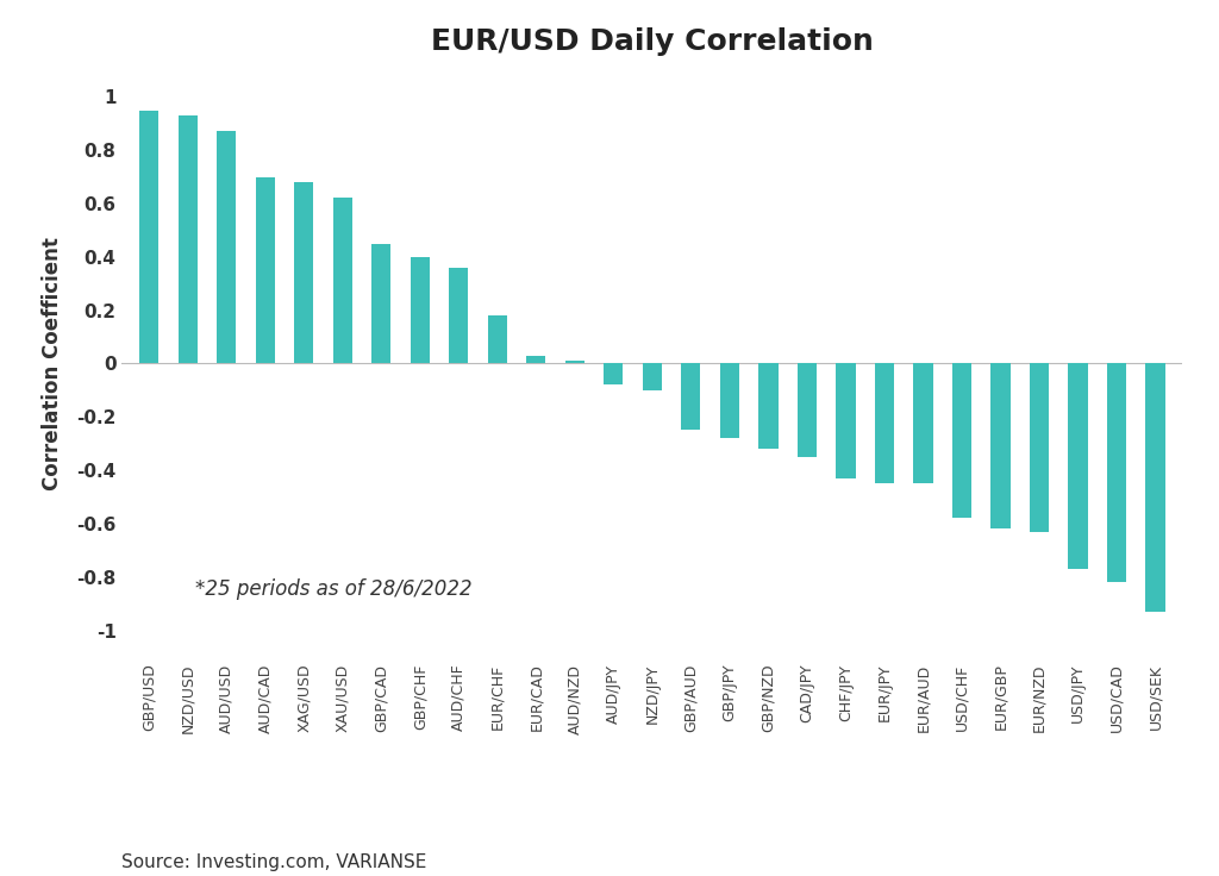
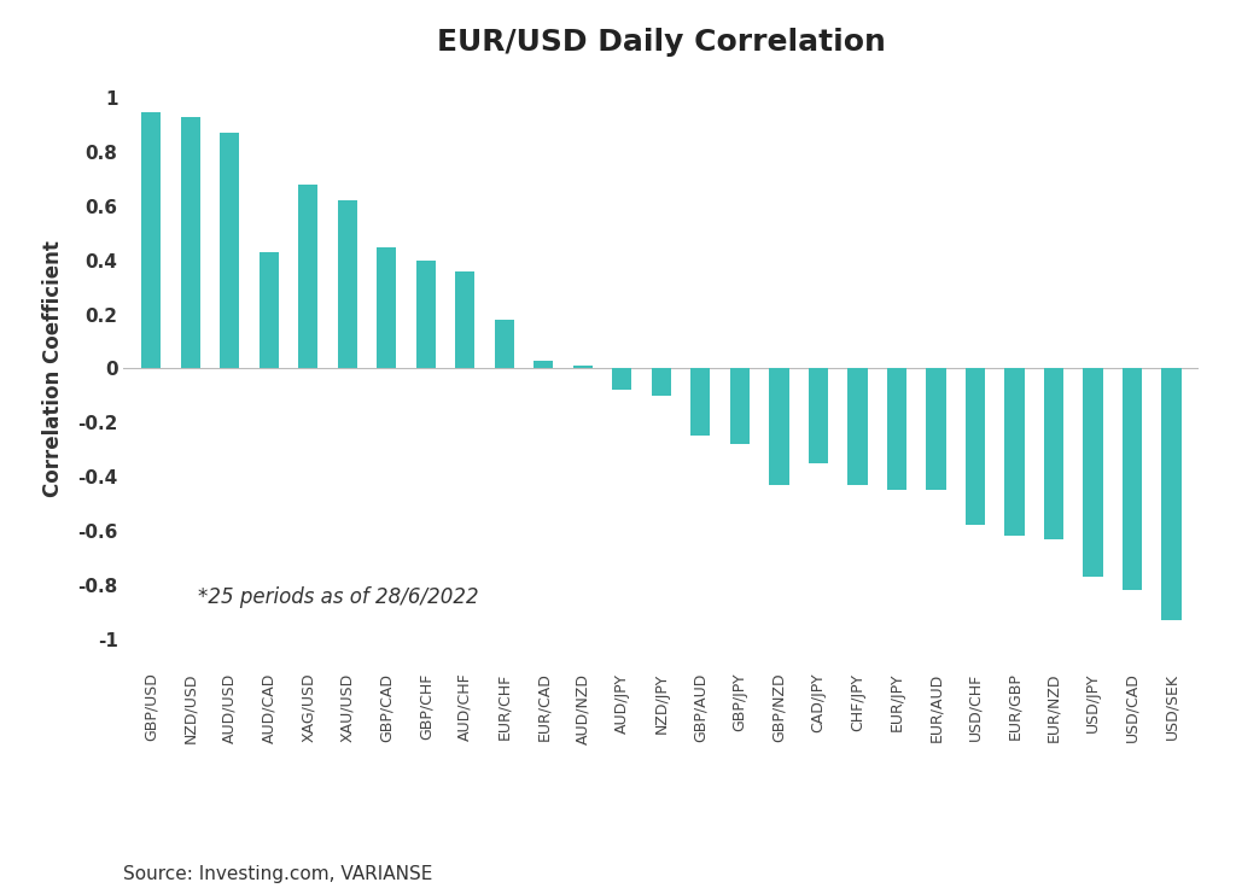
AUD/CAD: 0.70 -> 0.43
GBP/NZD: -0.32 -> -0.43
